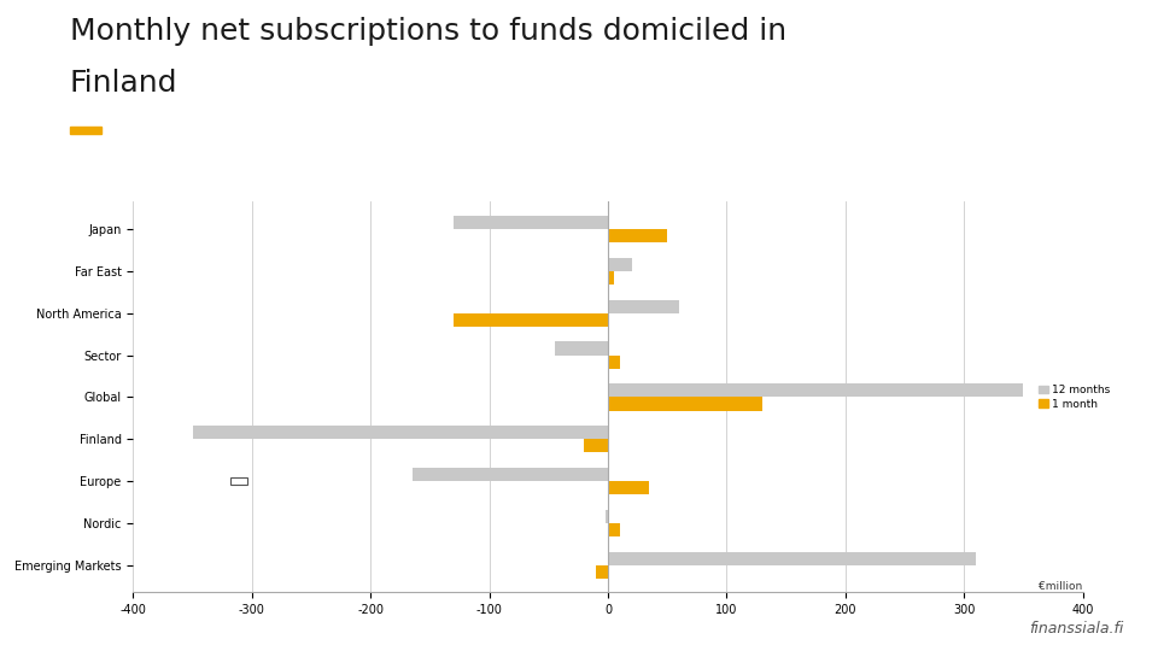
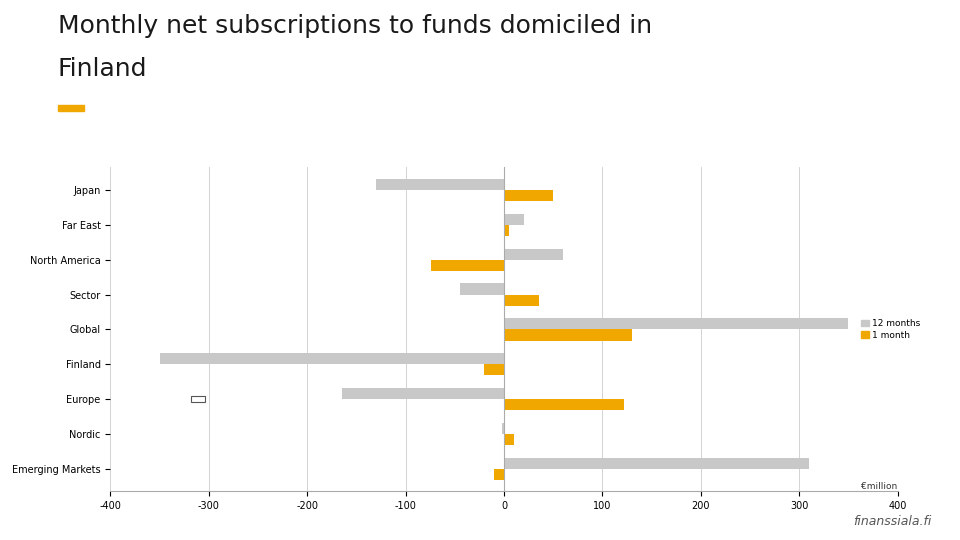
1 month/North America: -130 -> -74
1 month/Sector: 10 -> 36
1 month/Europe: 35 -> 122
